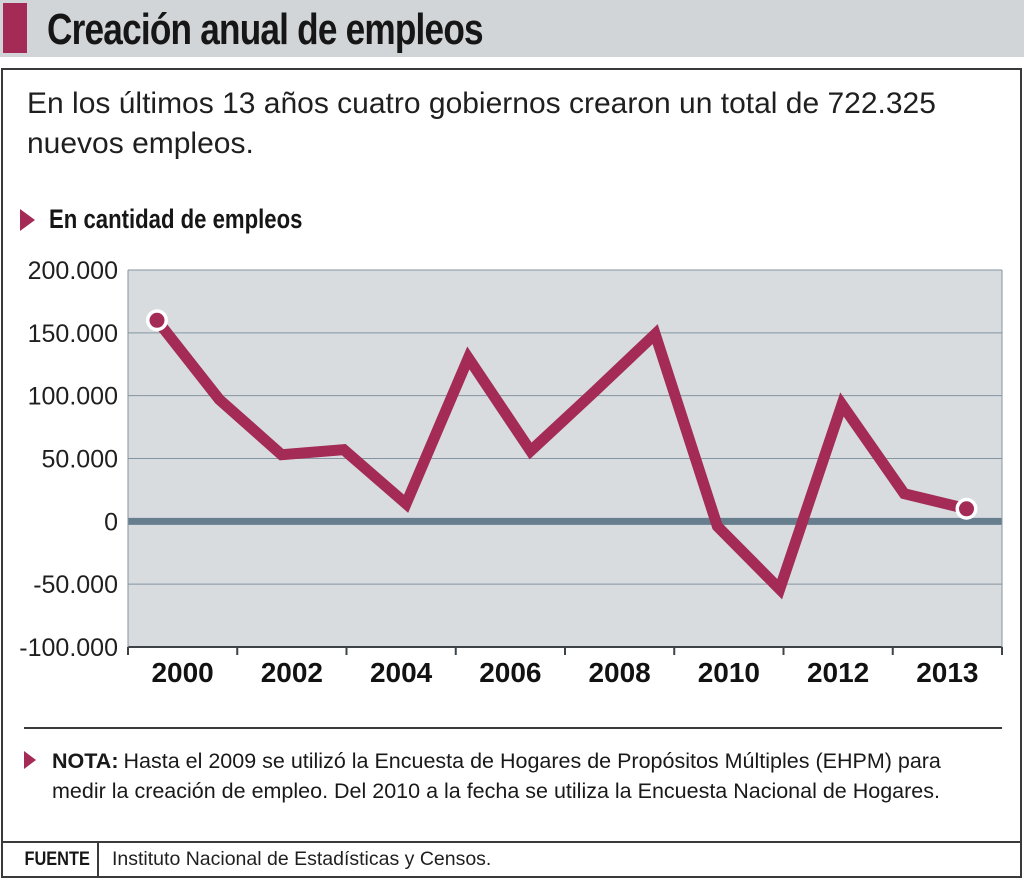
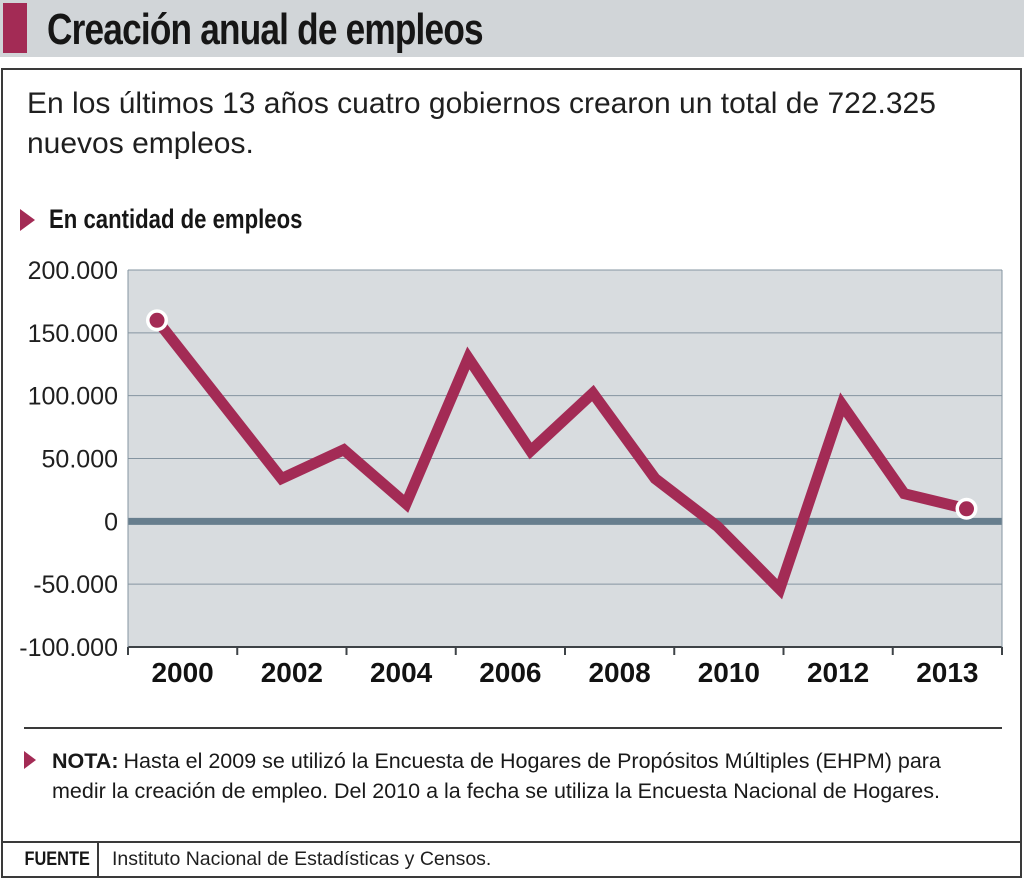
2002: 53000 -> 34000
2008: 149000 -> 34000
